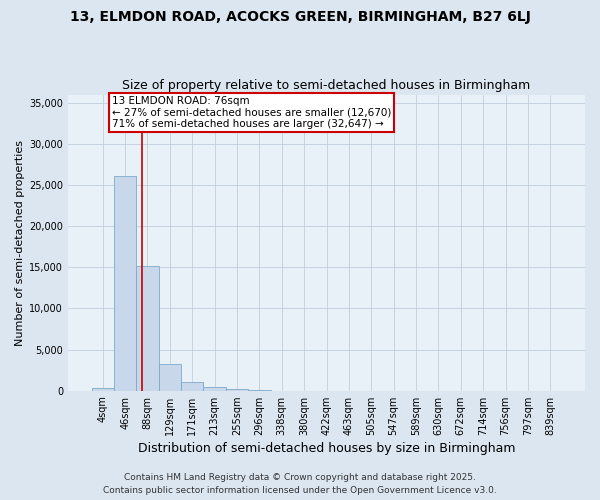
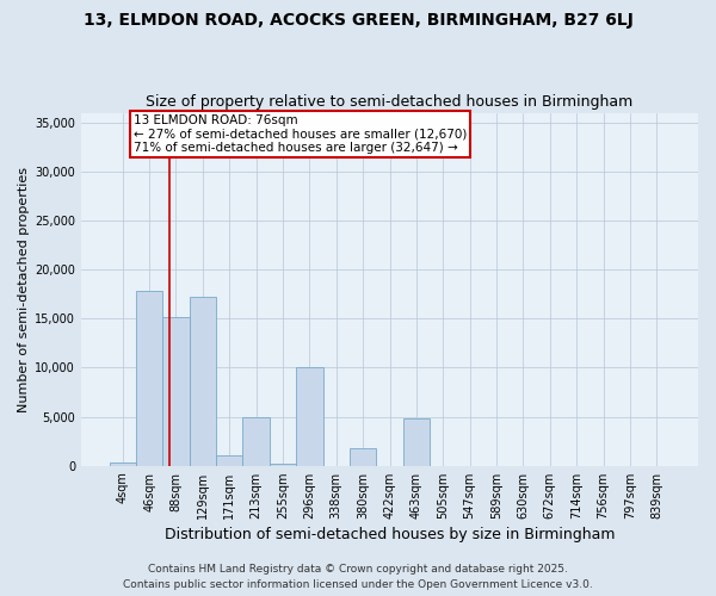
46sqm: 26,100 -> 17,800
129sqm: 3,200 -> 17,200
213sqm: 400 -> 5,000
296sqm: 0 -> 10,000
380sqm: 0 -> 1,800
463sqm: 0 -> 4,800
